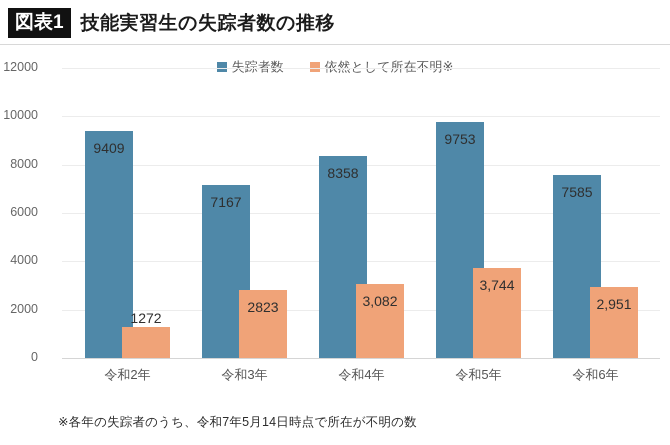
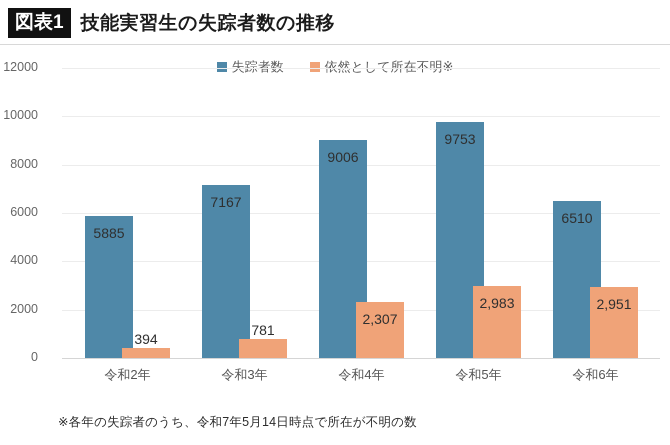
失踪者数/令和2年: 9409 -> 5885
依然として所在不明※/令和2年: 1272 -> 394
依然として所在不明※/令和3年: 2823 -> 781
失踪者数/令和4年: 8358 -> 9006
依然として所在不明※/令和4年: 3,082 -> 2,307
依然として所在不明※/令和5年: 3,744 -> 2,983
失踪者数/令和6年: 7585 -> 6510
